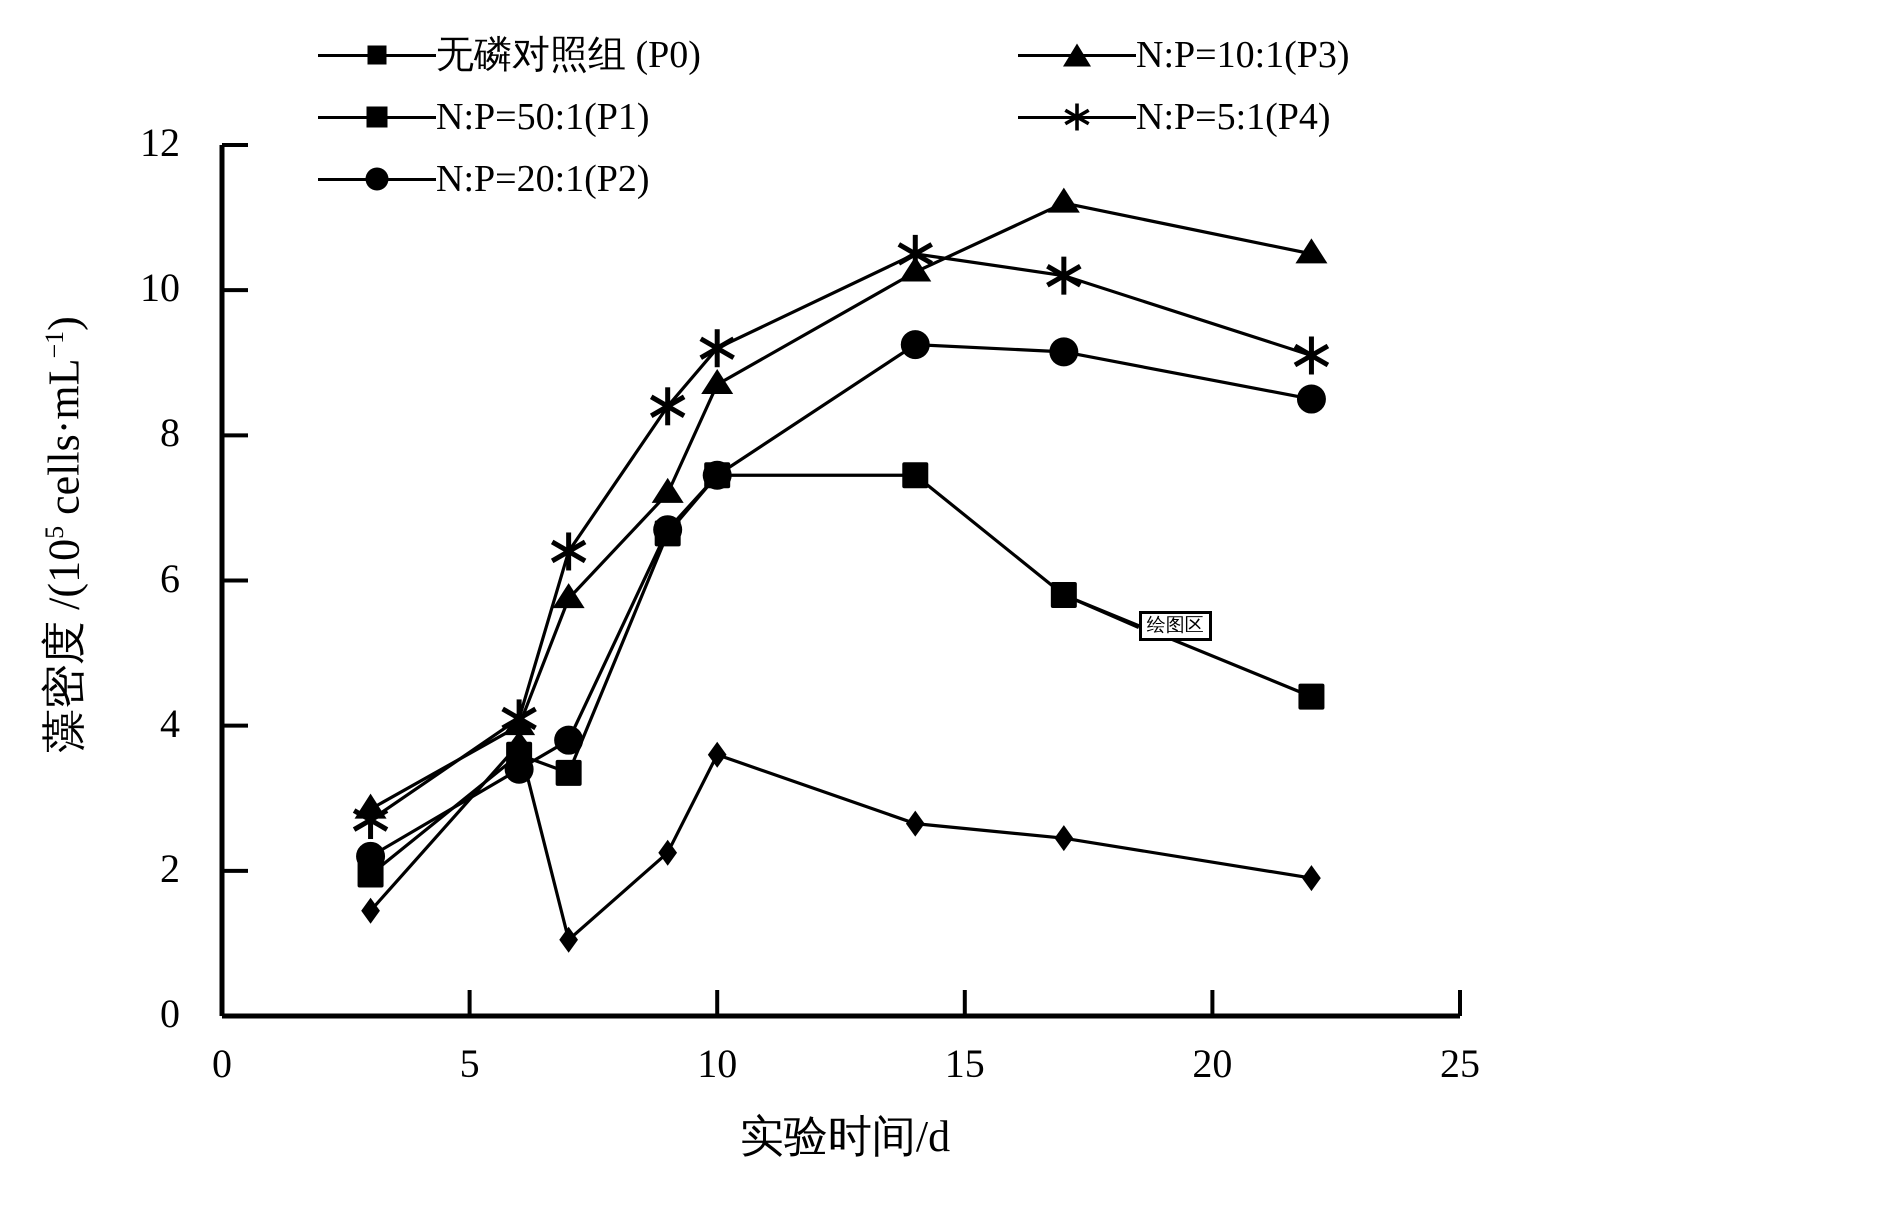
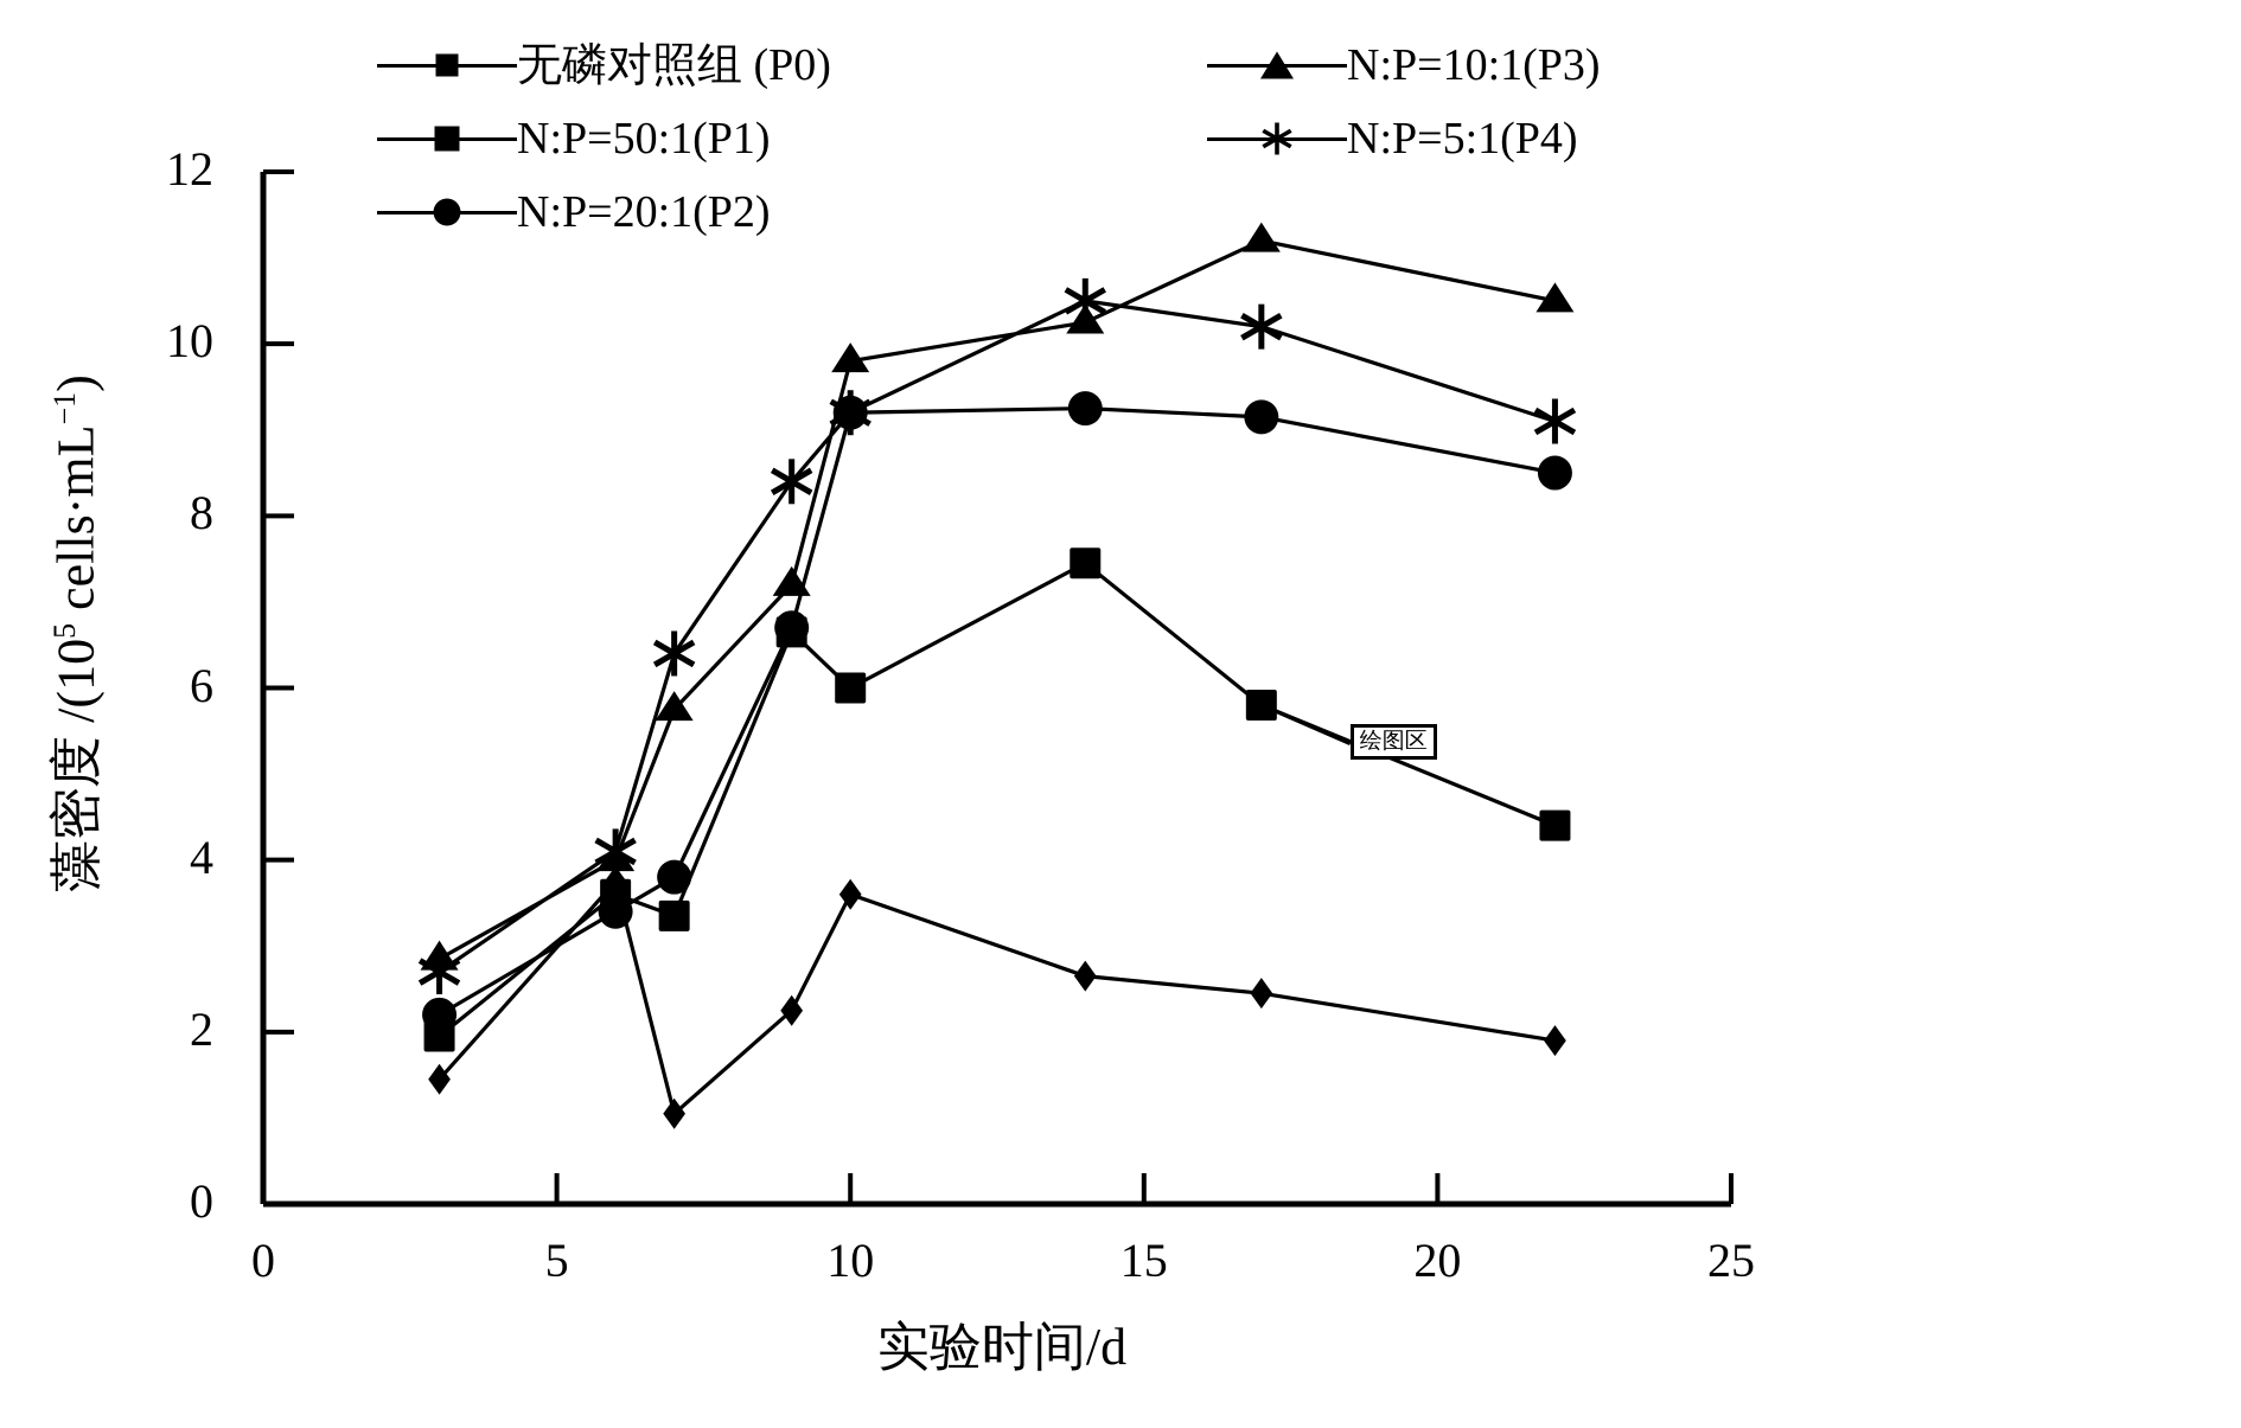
N:P=50:1(P1)/10: 7.5 -> 6.0
N:P=20:1(P2)/10: 7.5 -> 9.2
N:P=10:1(P3)/10: 8.7 -> 9.8
